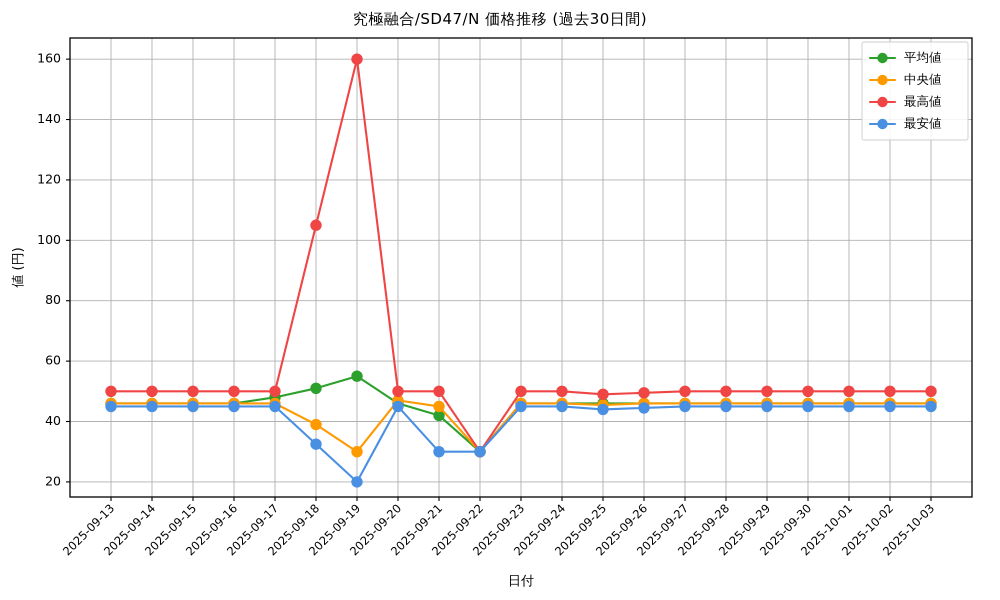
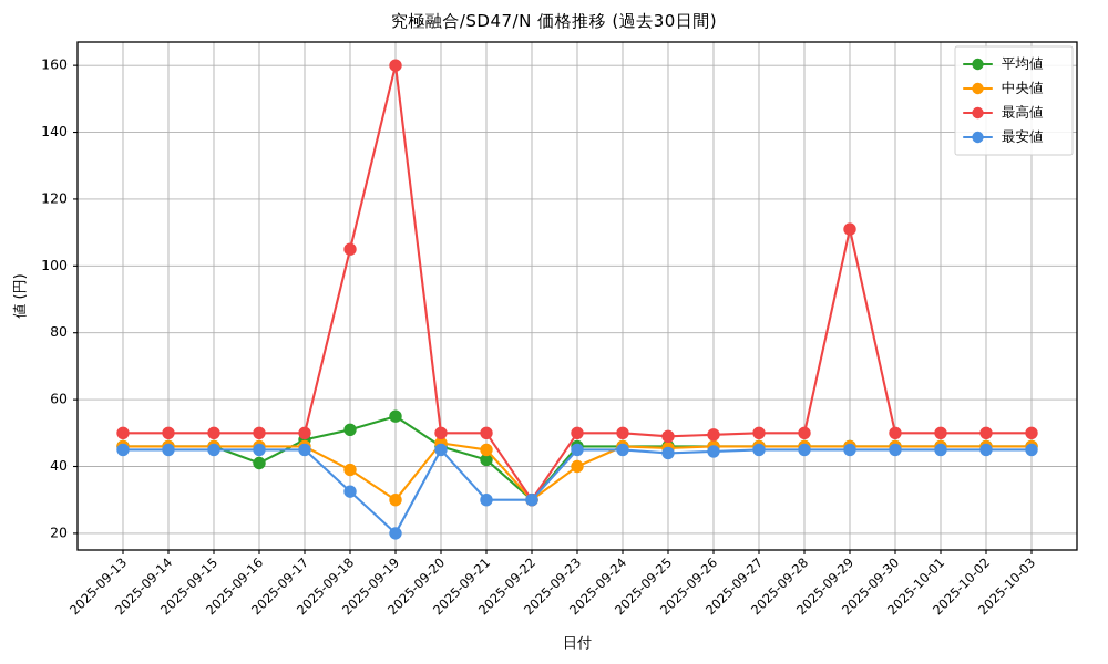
平均値/2025-09-16: 46 -> 41
中央値/2025-09-23: 46 -> 40
最高値/2025-09-29: 50 -> 111
